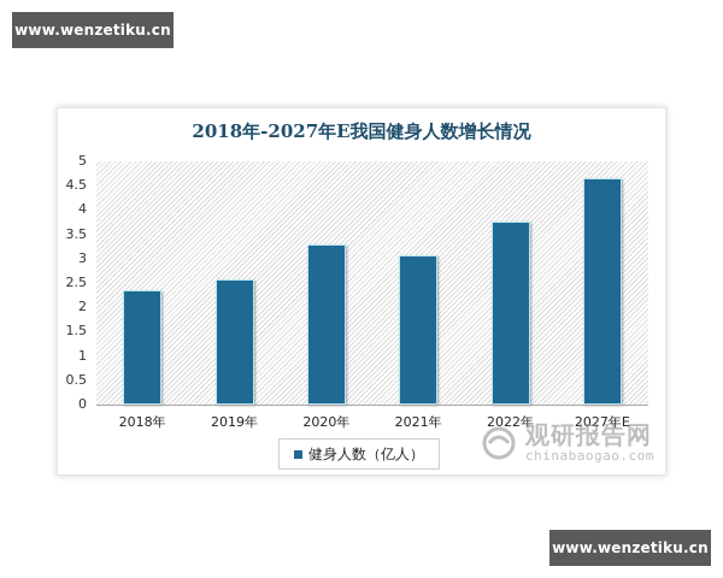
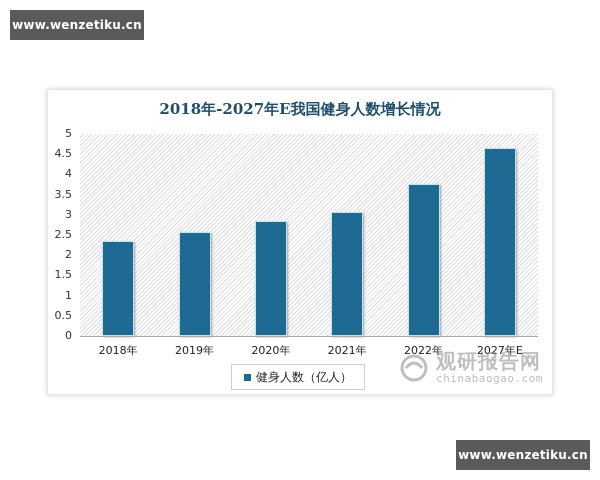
2020年: 3.3 -> 2.9
